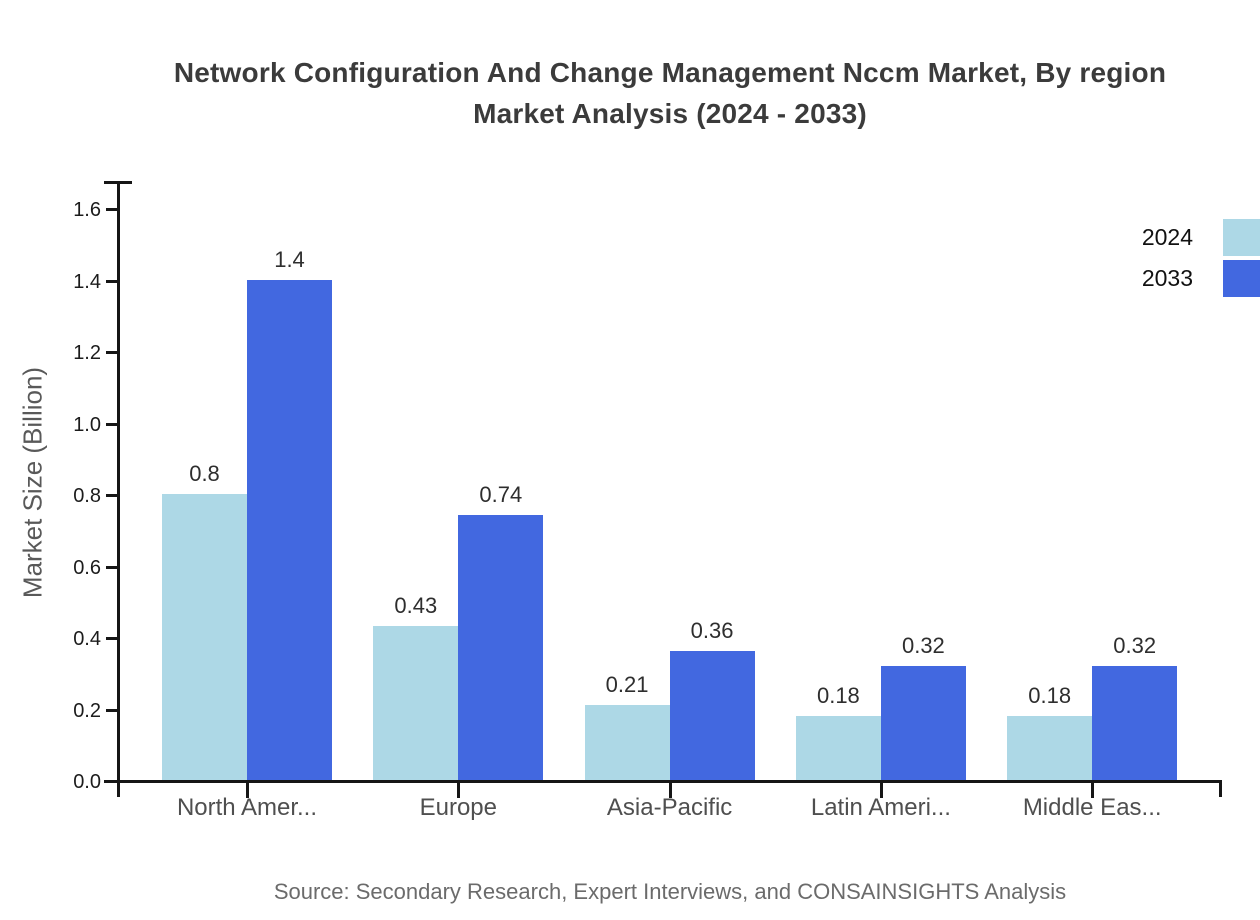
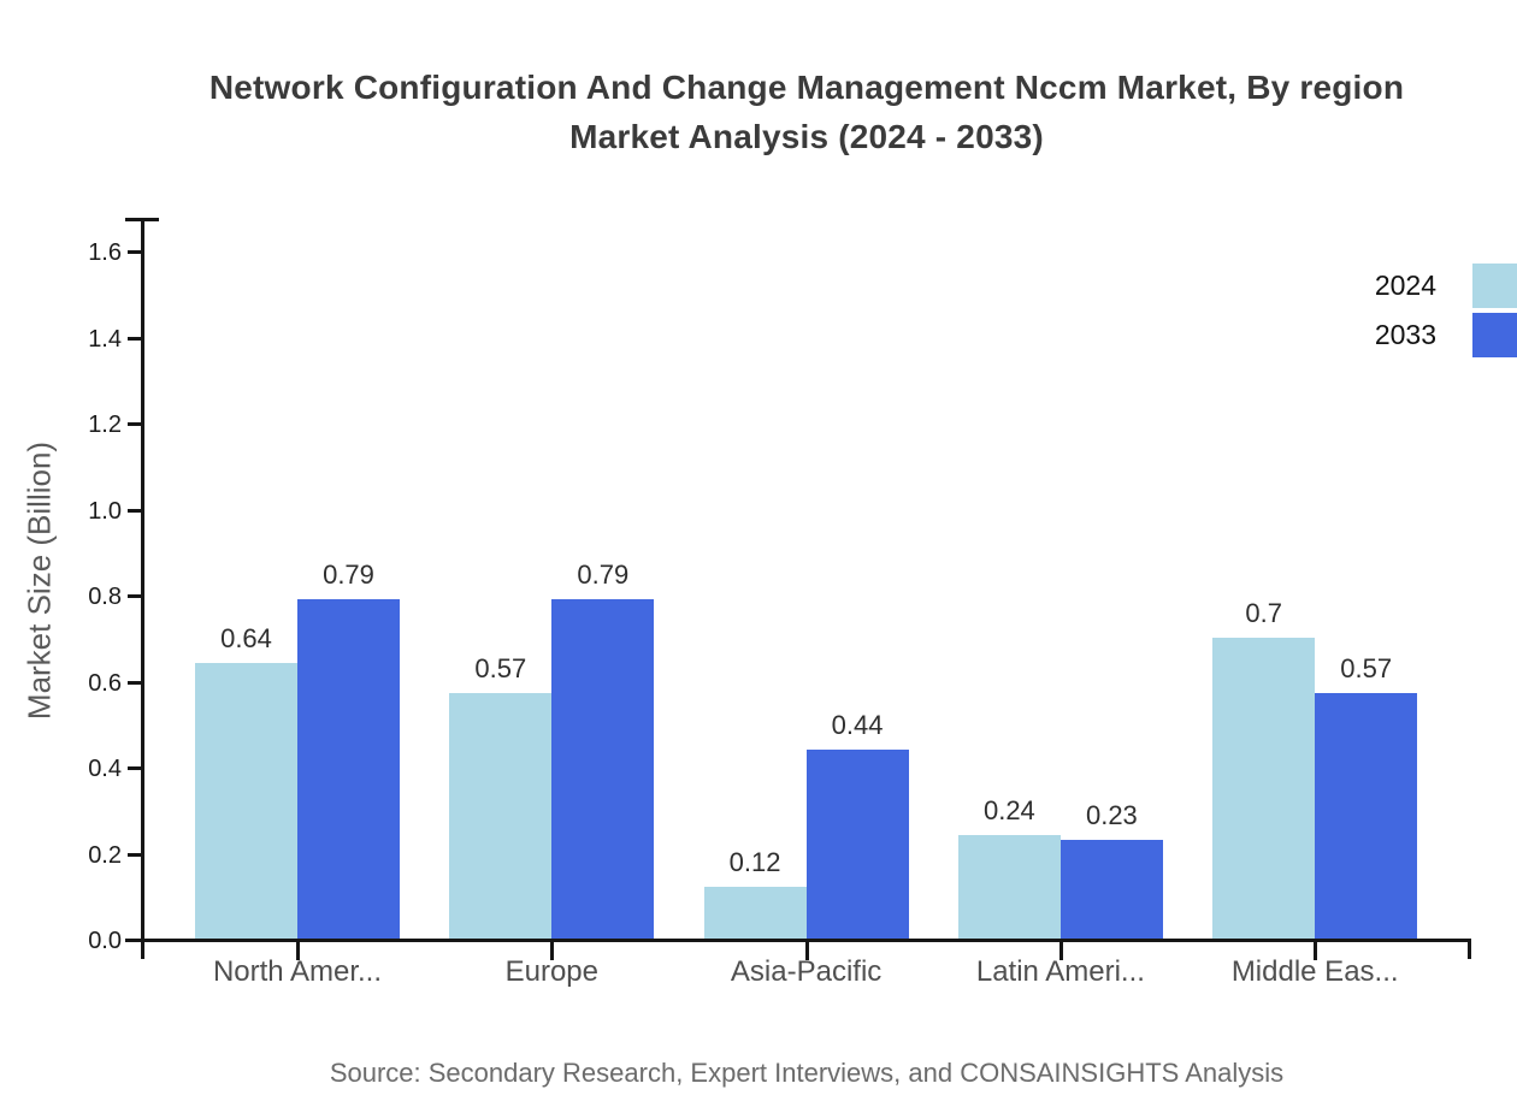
2024/North Amer...: 0.8 -> 0.64
2033/North Amer...: 1.4 -> 0.79
2024/Europe: 0.43 -> 0.57
2033/Europe: 0.74 -> 0.79
2024/Asia-Pacific: 0.21 -> 0.12
2033/Asia-Pacific: 0.36 -> 0.44
2024/Latin Ameri...: 0.18 -> 0.24
2033/Latin Ameri...: 0.32 -> 0.23
2024/Middle Eas...: 0.18 -> 0.7
2033/Middle Eas...: 0.32 -> 0.57
